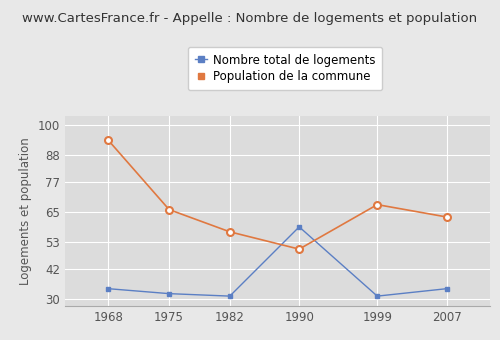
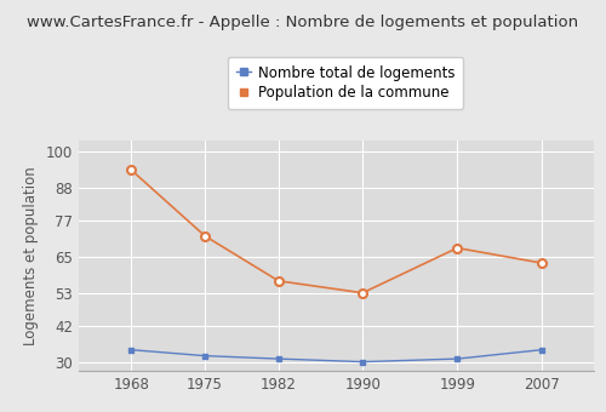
Population de la commune/1975: 66 -> 72
Nombre total de logements/1990: 59 -> 30
Population de la commune/1990: 50 -> 53
